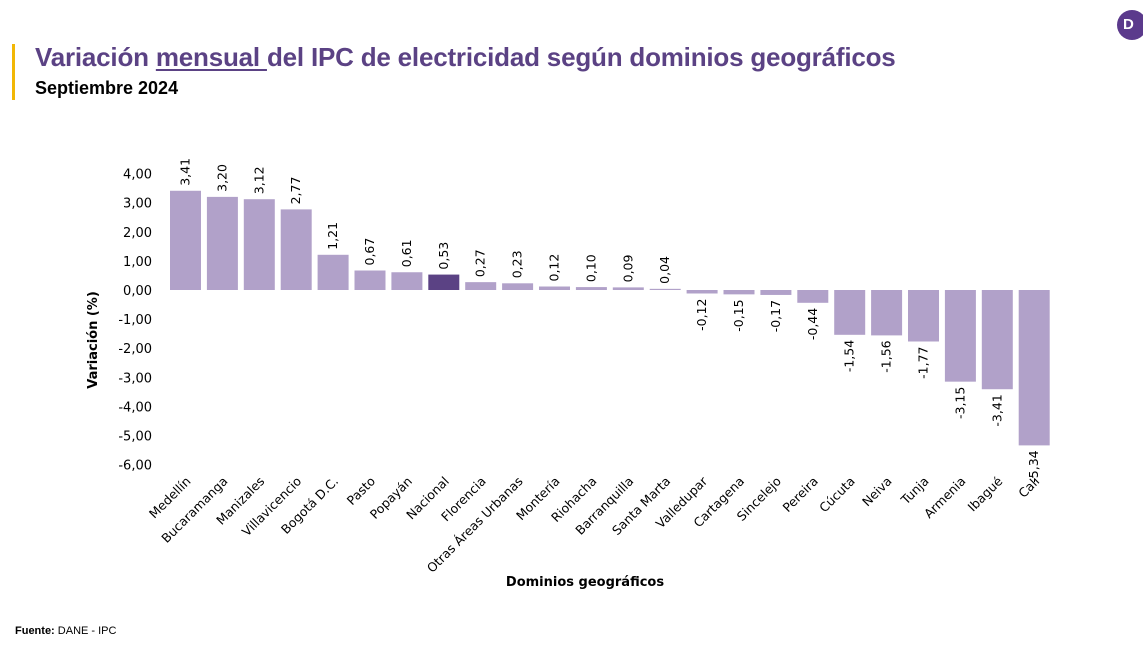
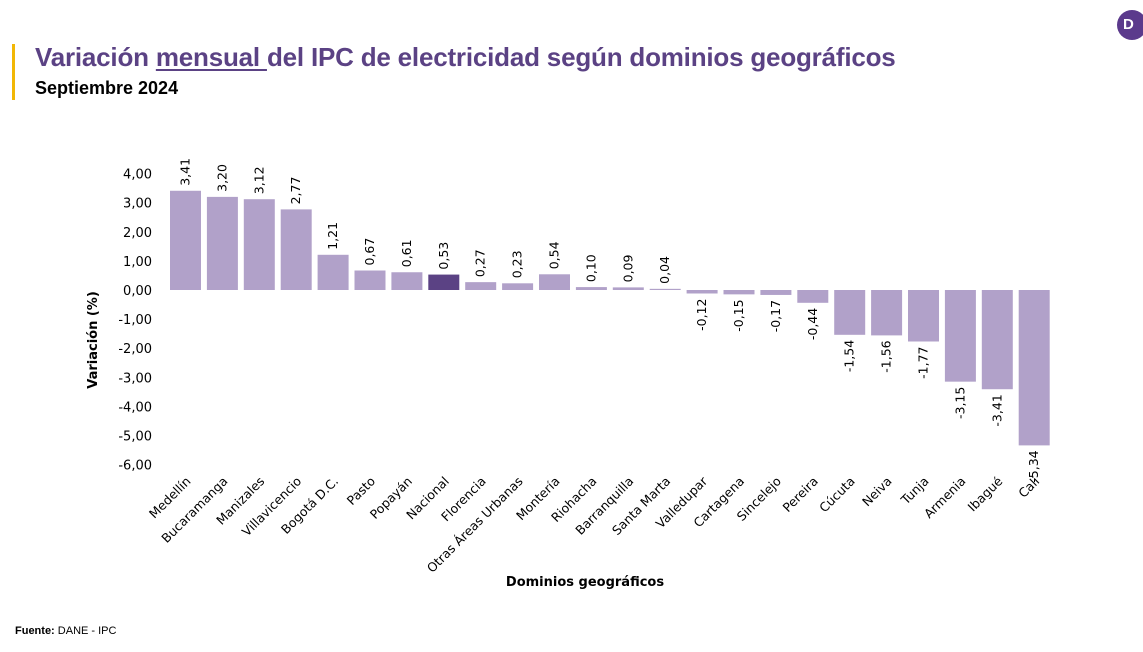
Montería: 0,12 -> 0,54
